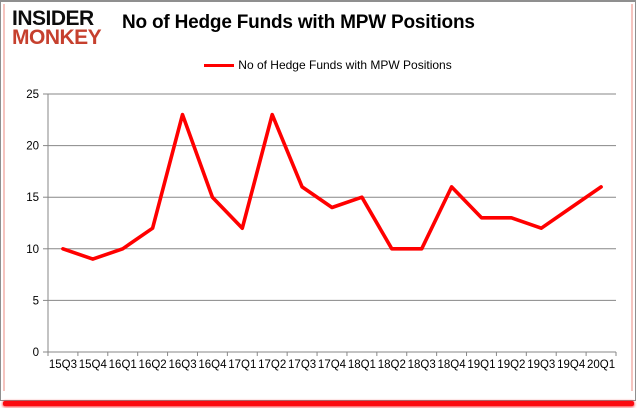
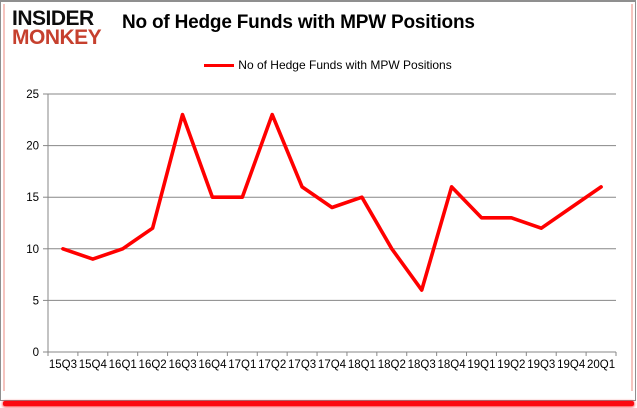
17Q1: 12 -> 15
18Q3: 10 -> 6
